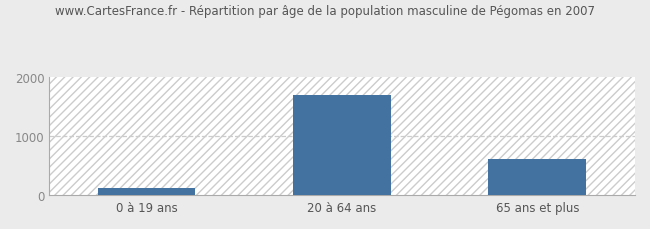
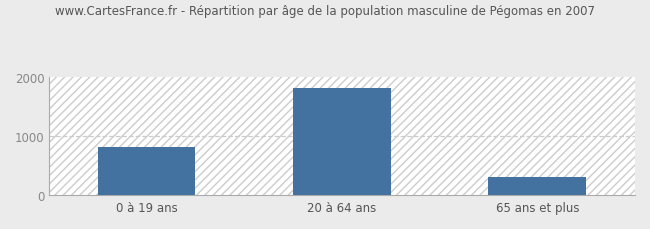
0 à 19 ans: 120 -> 820
20 à 64 ans: 1700 -> 1820
65 ans et plus: 620 -> 310
